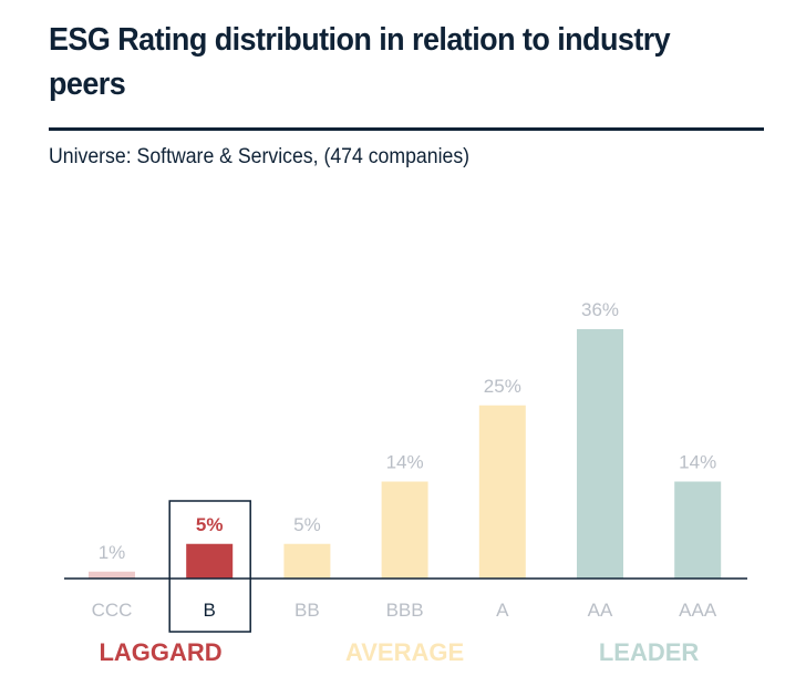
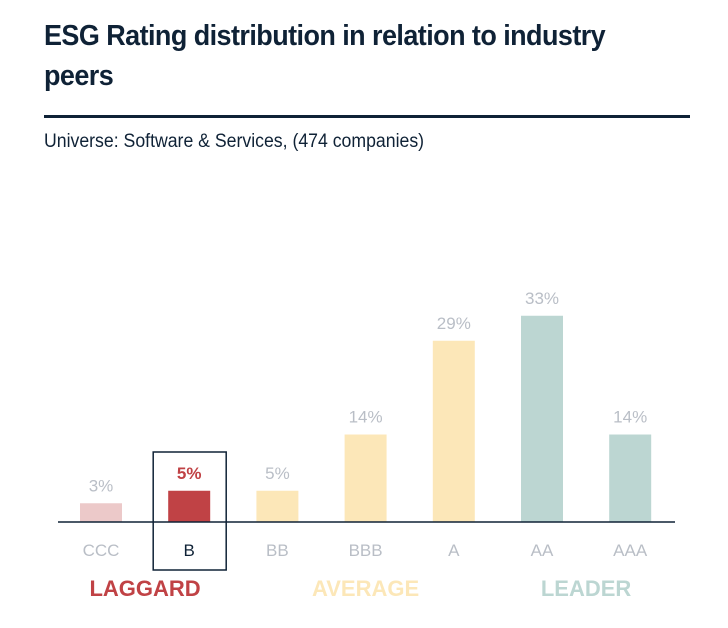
CCC: 1% -> 3%
A: 25% -> 29%
AA: 36% -> 33%
